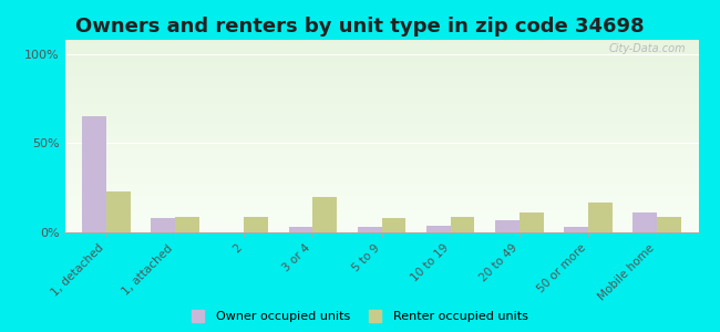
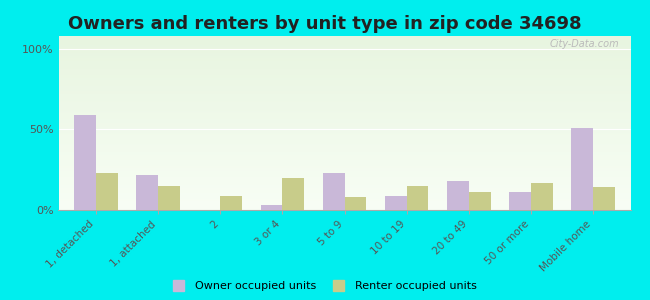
Owner occupied units/1, detached: 65% -> 59%
Owner occupied units/1, attached: 8% -> 22%
Renter occupied units/1, attached: 9% -> 15%
Owner occupied units/5 to 9: 3% -> 23%
Owner occupied units/10 to 19: 4% -> 9%
Renter occupied units/10 to 19: 9% -> 15%
Owner occupied units/20 to 49: 7% -> 18%
Owner occupied units/50 or more: 3% -> 11%
Owner occupied units/Mobile home: 11% -> 51%
Renter occupied units/Mobile home: 9% -> 14%
